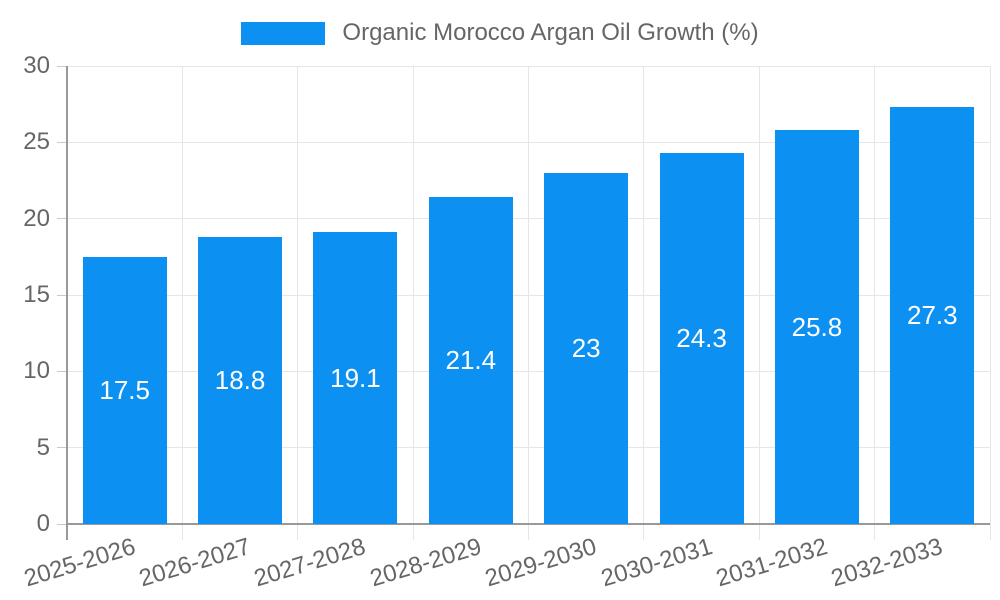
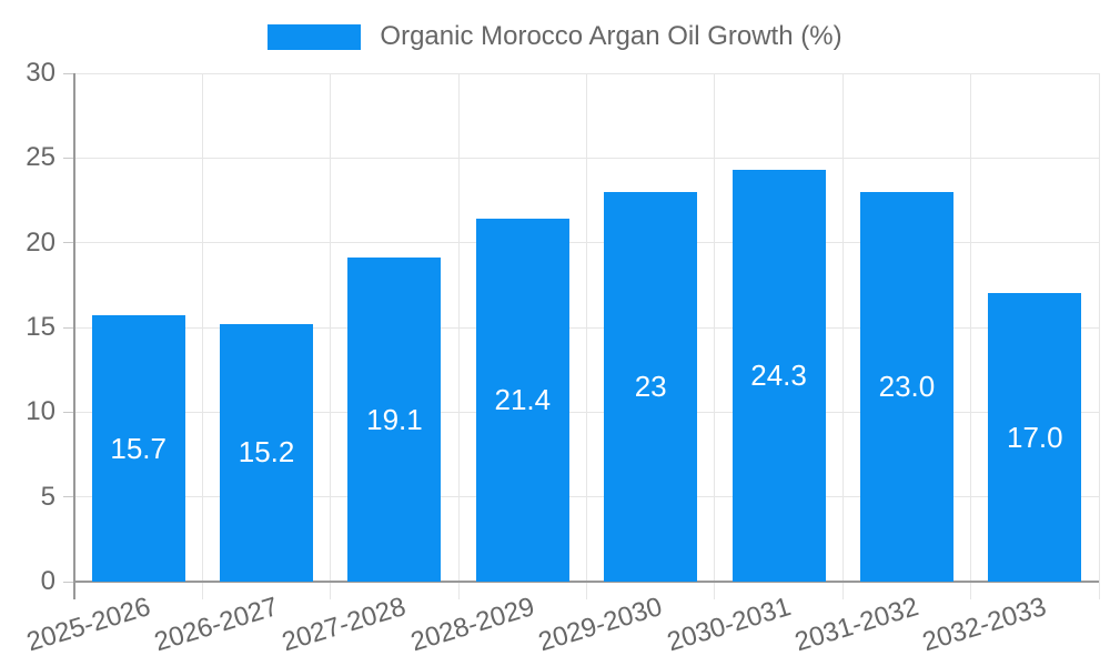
2025-2026: 17.5 -> 15.7
2026-2027: 18.8 -> 15.2
2031-2032: 25.8 -> 23.0
2032-2033: 27.3 -> 17.0
